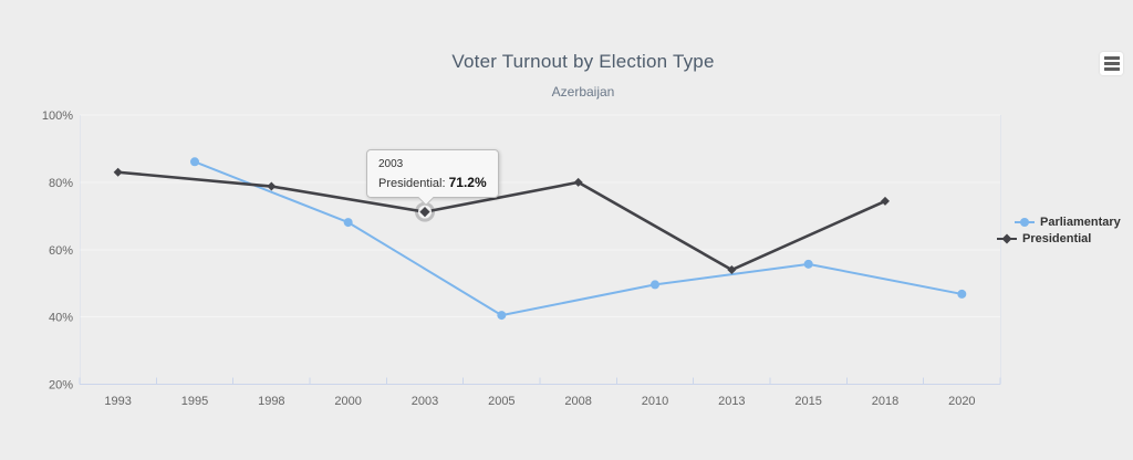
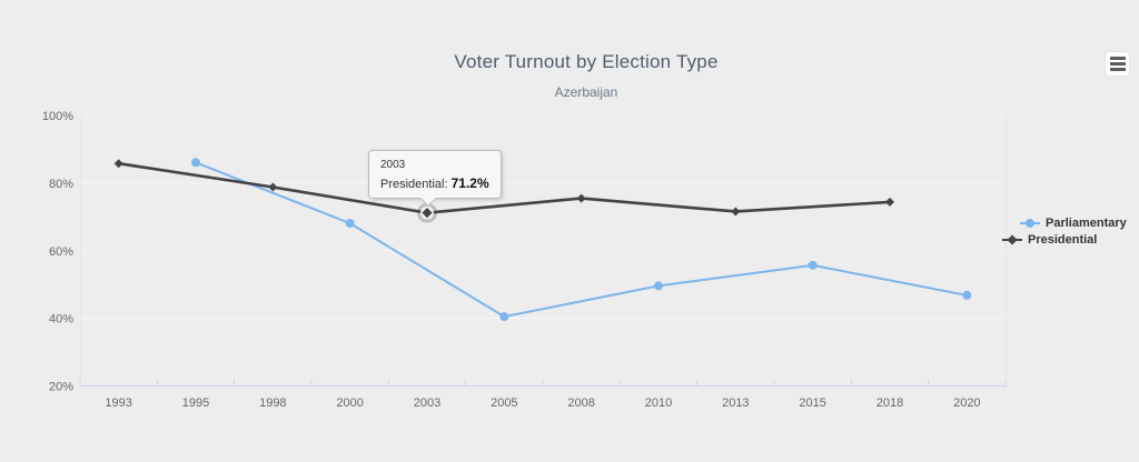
Presidential/1993: 83% -> 86%
Presidential/2008: 80% -> 76%
Presidential/2013: 54% -> 72%
